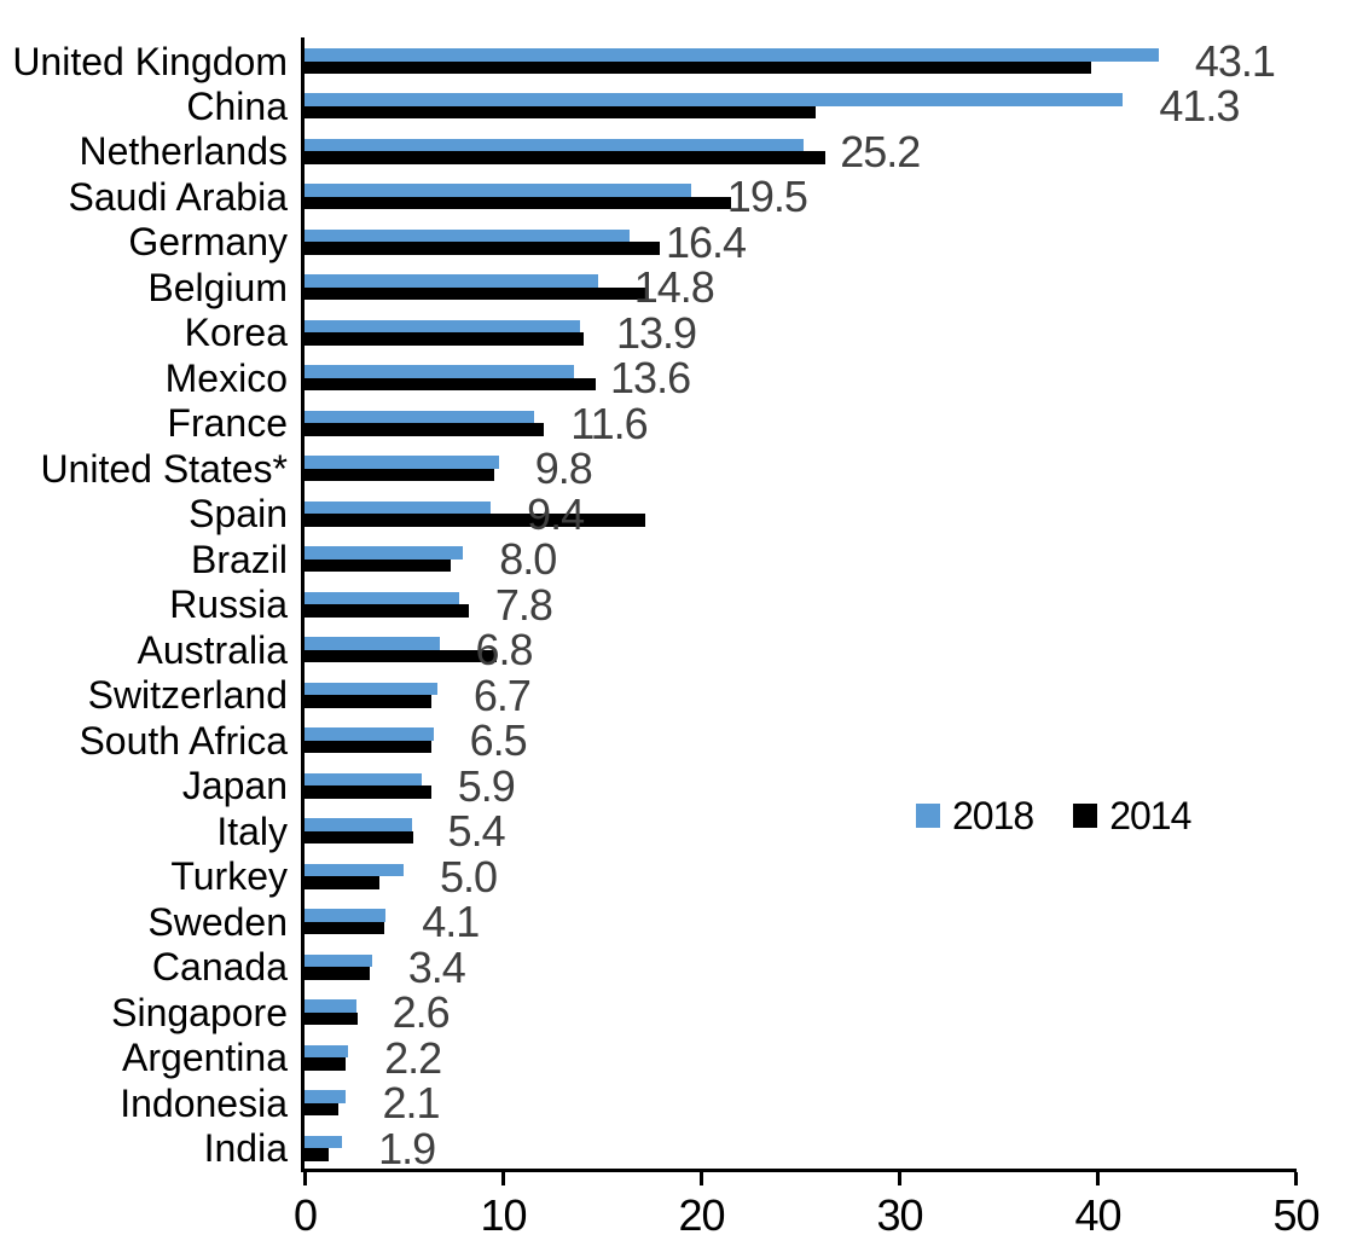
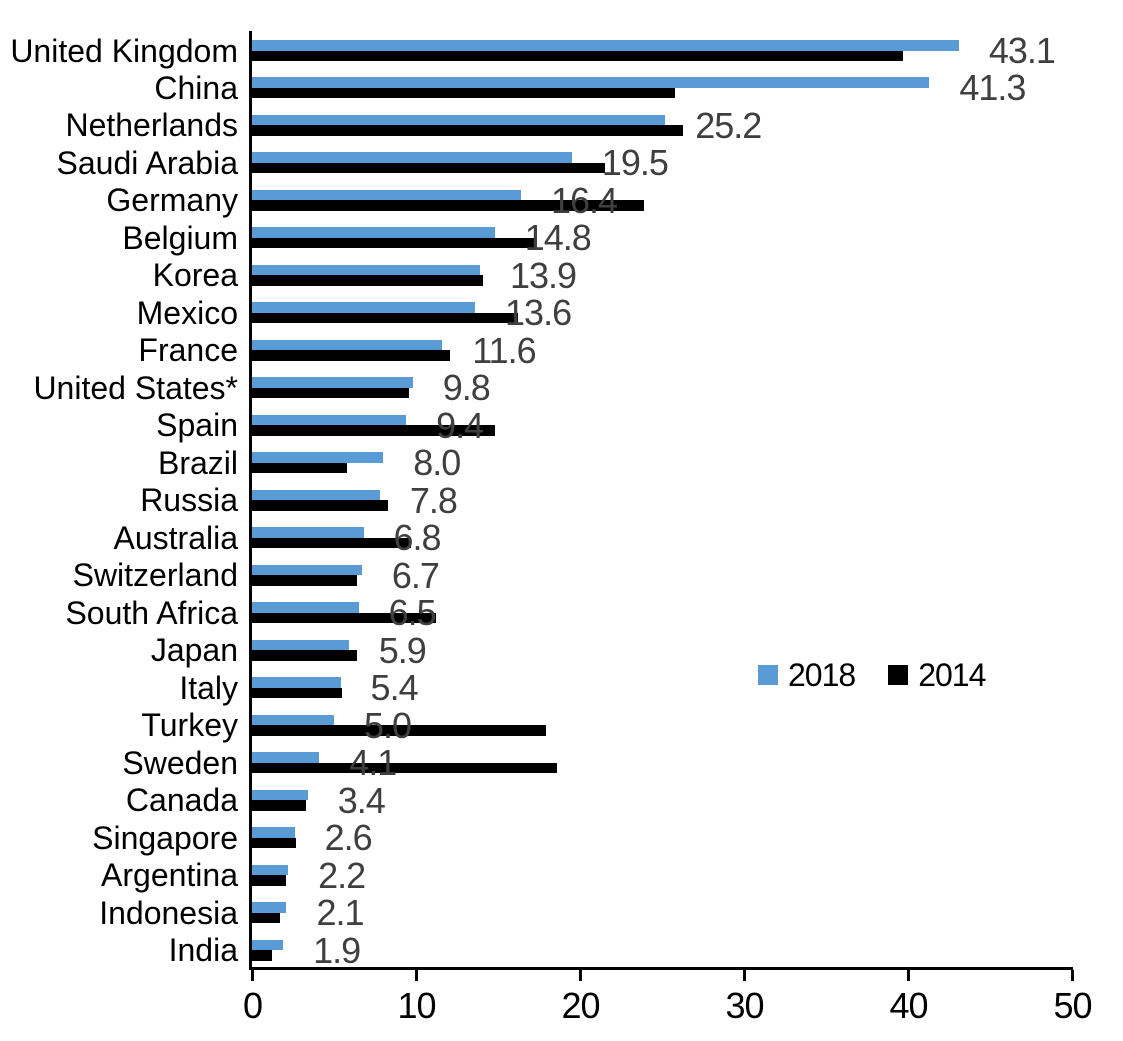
2014/Germany: 17.9 -> 23.9
2014/Mexico: 14.7 -> 16.2
2014/Spain: 17.2 -> 14.8
2014/Brazil: 7.4 -> 5.8
2014/South Africa: 6.4 -> 11.2
2014/Turkey: 3.8 -> 17.9
2014/Sweden: 4.0 -> 18.6
